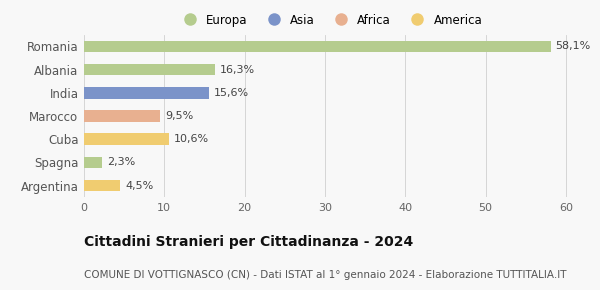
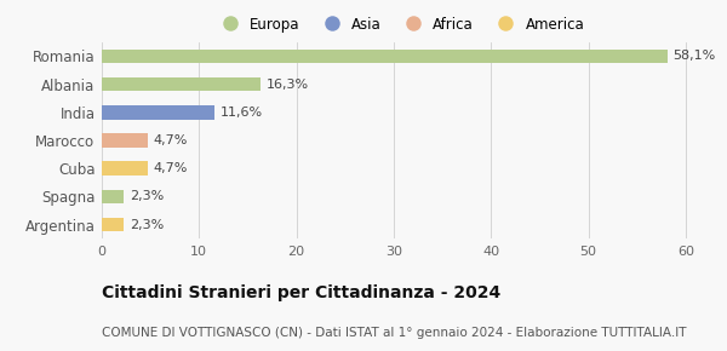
India: 15,6% -> 11,6%
Marocco: 9,5% -> 4,7%
Cuba: 10,6% -> 4,7%
Argentina: 4,5% -> 2,3%
